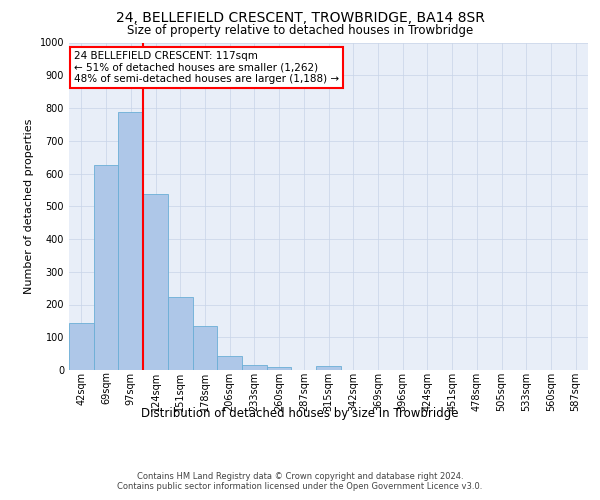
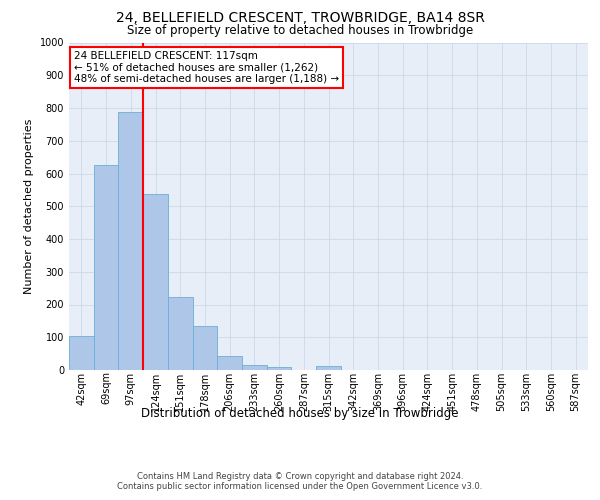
42sqm: 145 -> 103
